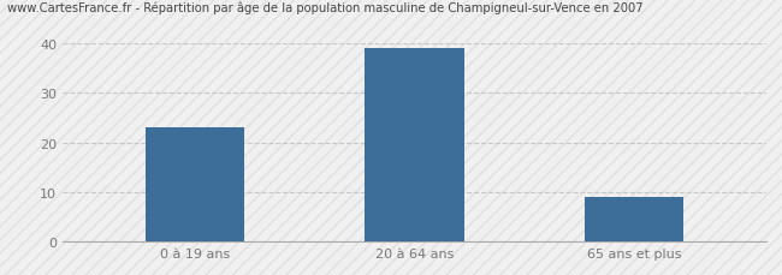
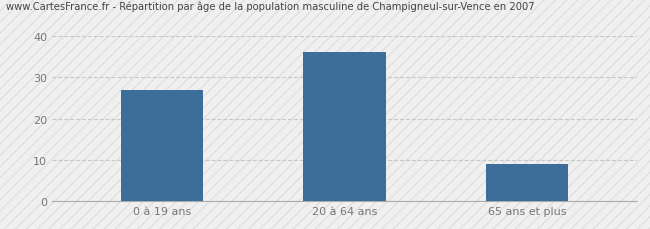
0 à 19 ans: 23 -> 27
20 à 64 ans: 39 -> 36
